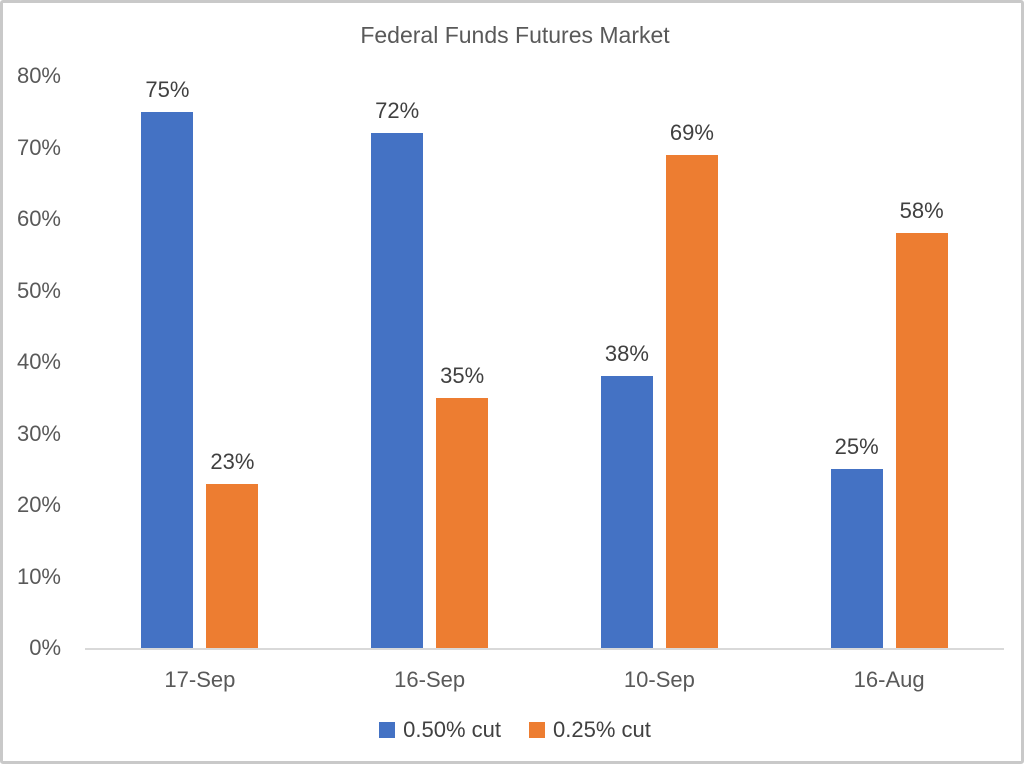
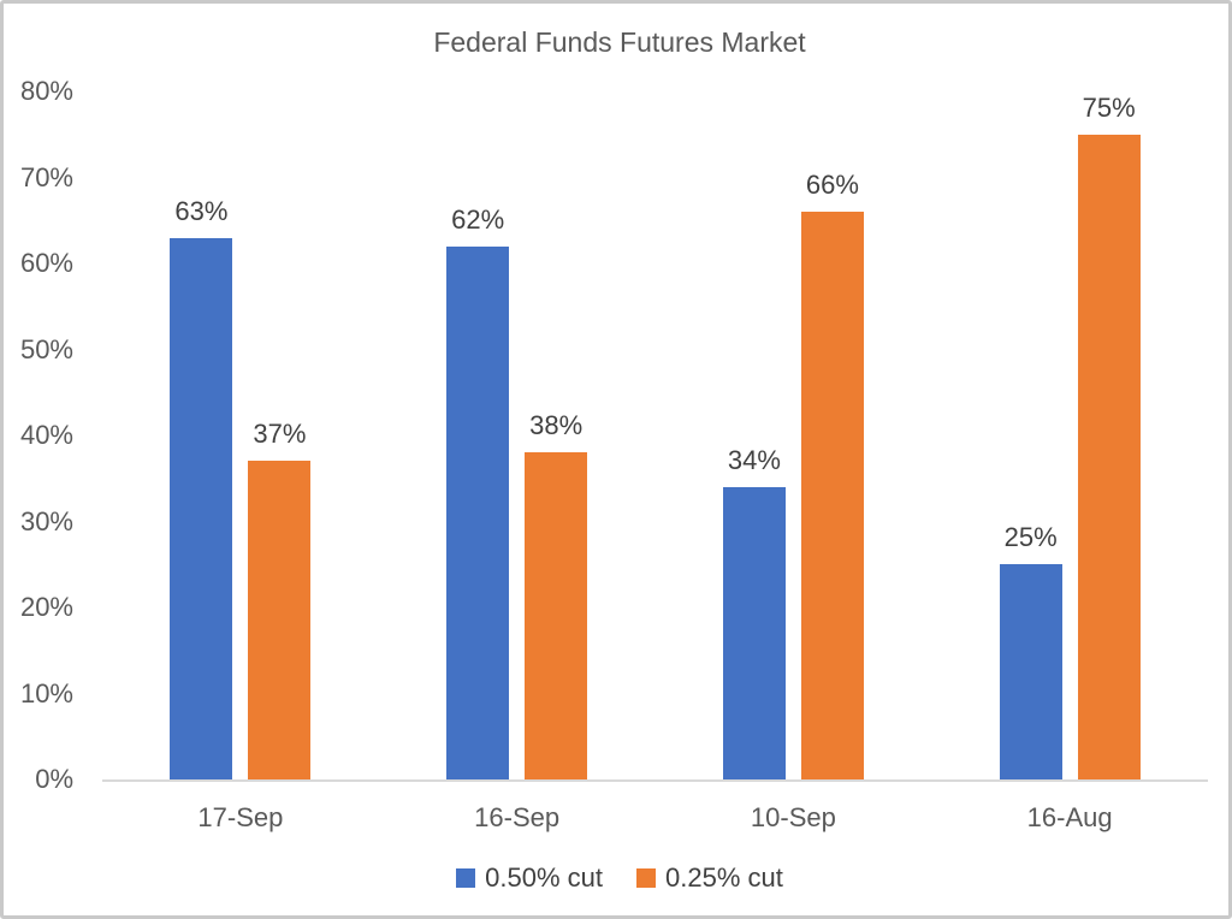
0.50% cut/17-Sep: 75% -> 63%
0.25% cut/17-Sep: 23% -> 37%
0.50% cut/16-Sep: 72% -> 62%
0.25% cut/16-Sep: 35% -> 38%
0.50% cut/10-Sep: 38% -> 34%
0.25% cut/10-Sep: 69% -> 66%
0.25% cut/16-Aug: 58% -> 75%
